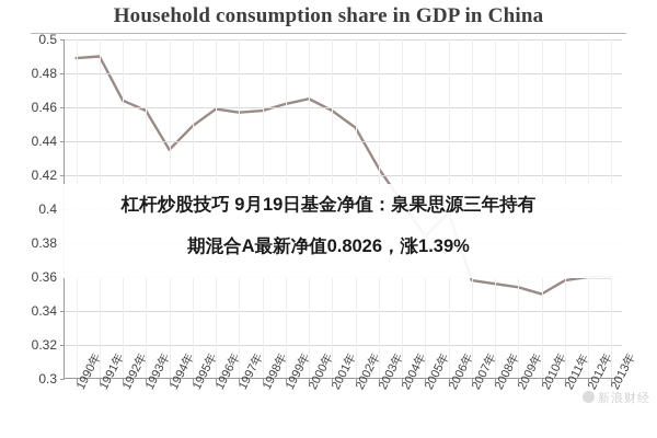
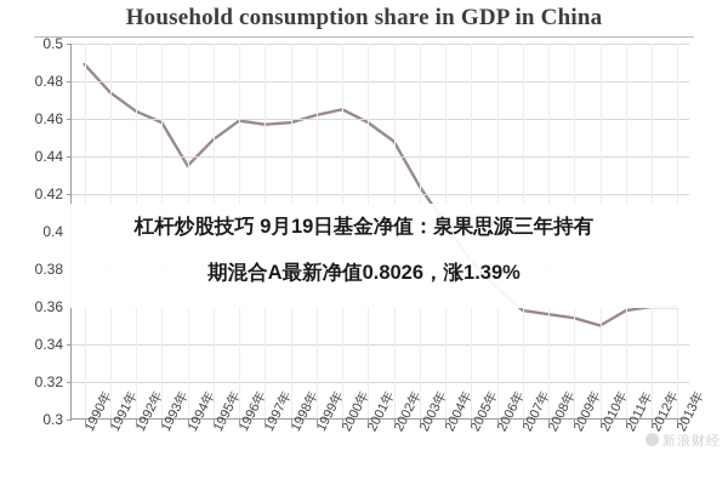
1991年: 0.490 -> 0.474
2006年: 0.398 -> 0.370
